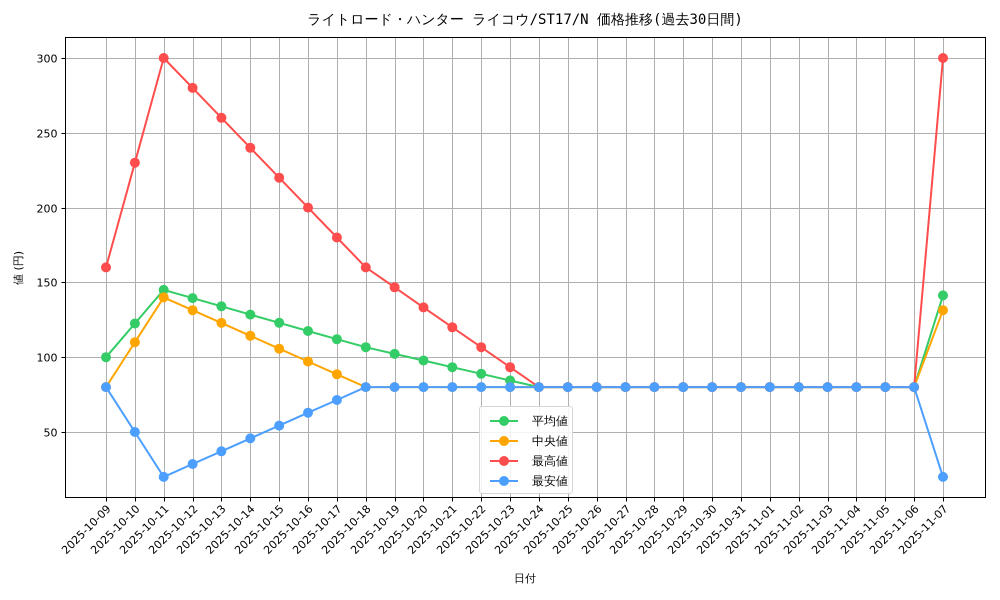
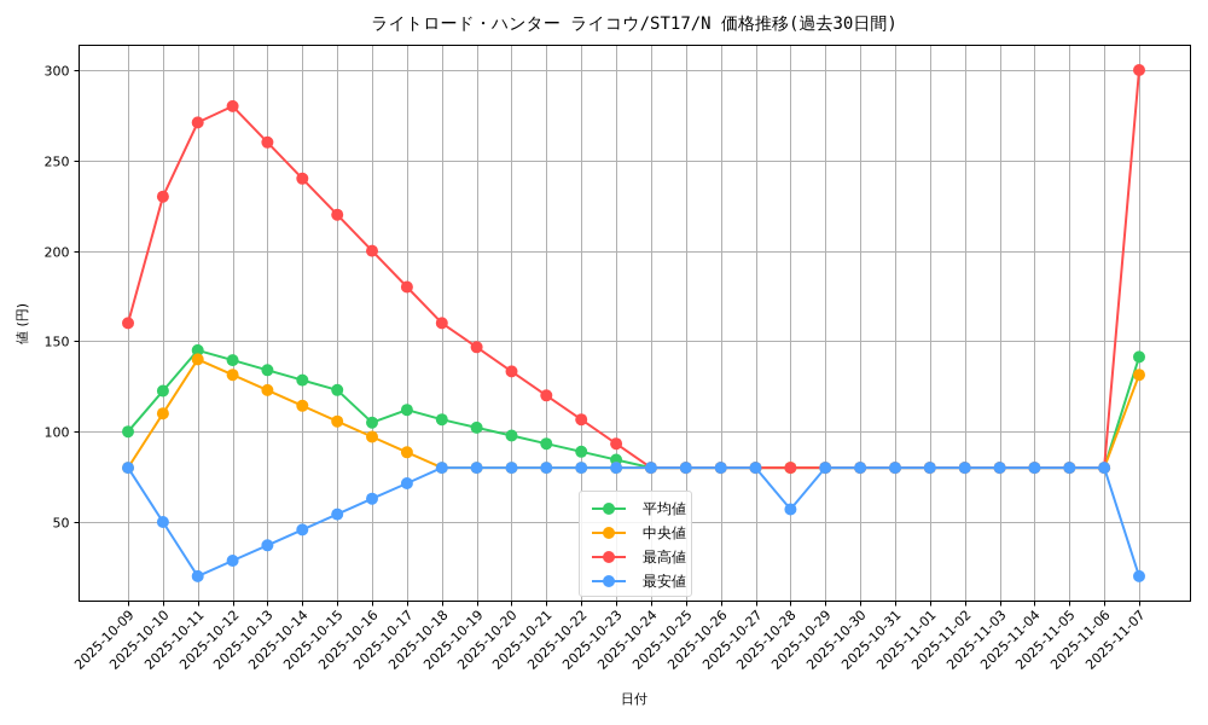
最高値/2025-10-11: 300 -> 271
平均値/2025-10-16: 118 -> 105
最安値/2025-10-28: 80 -> 57
